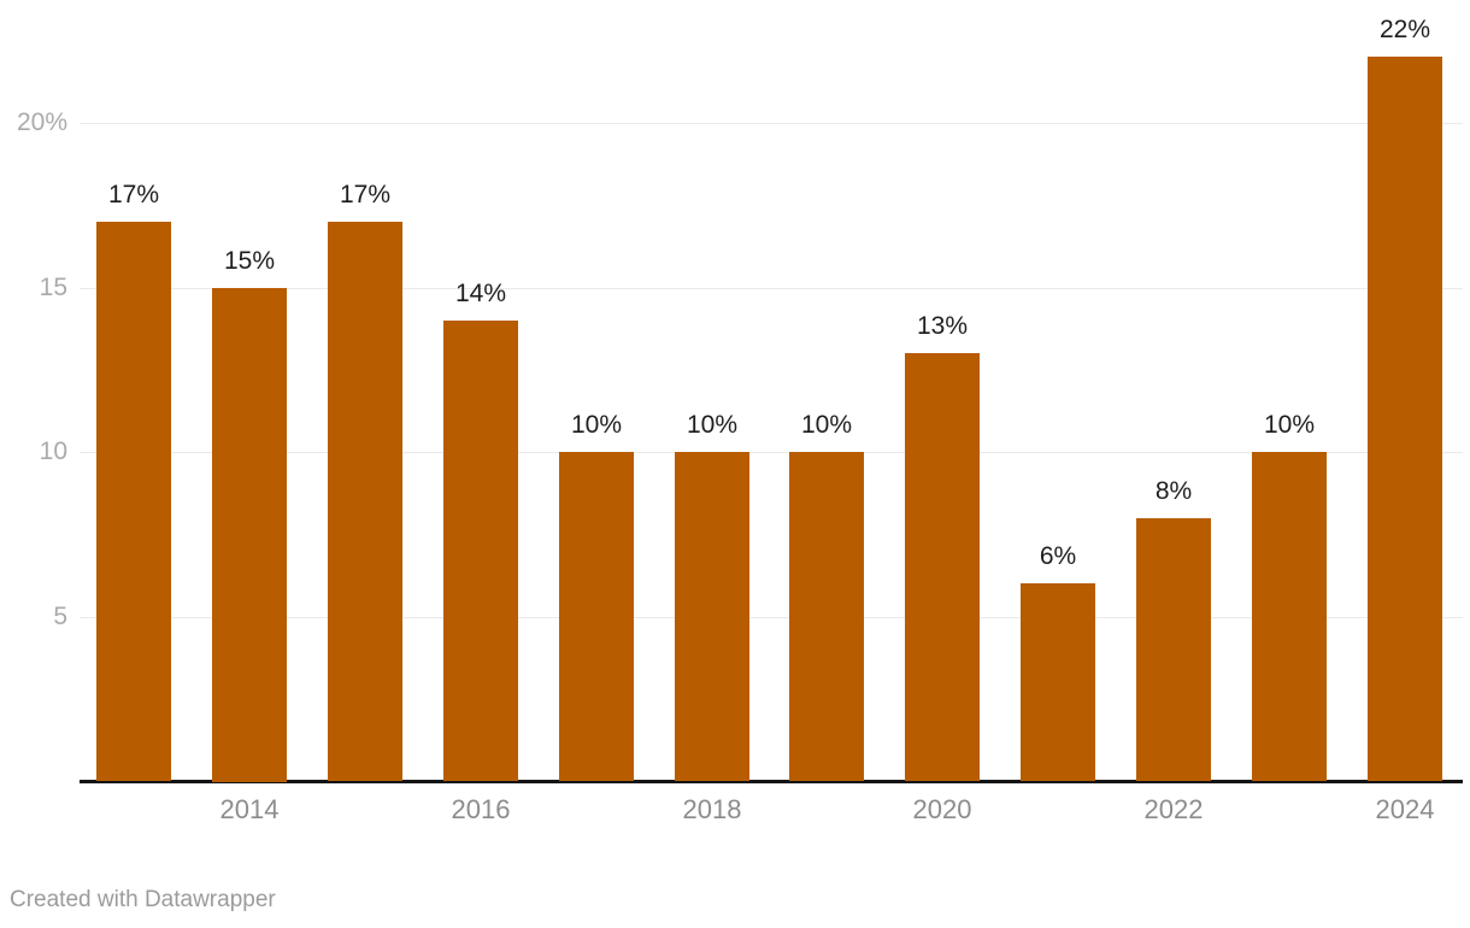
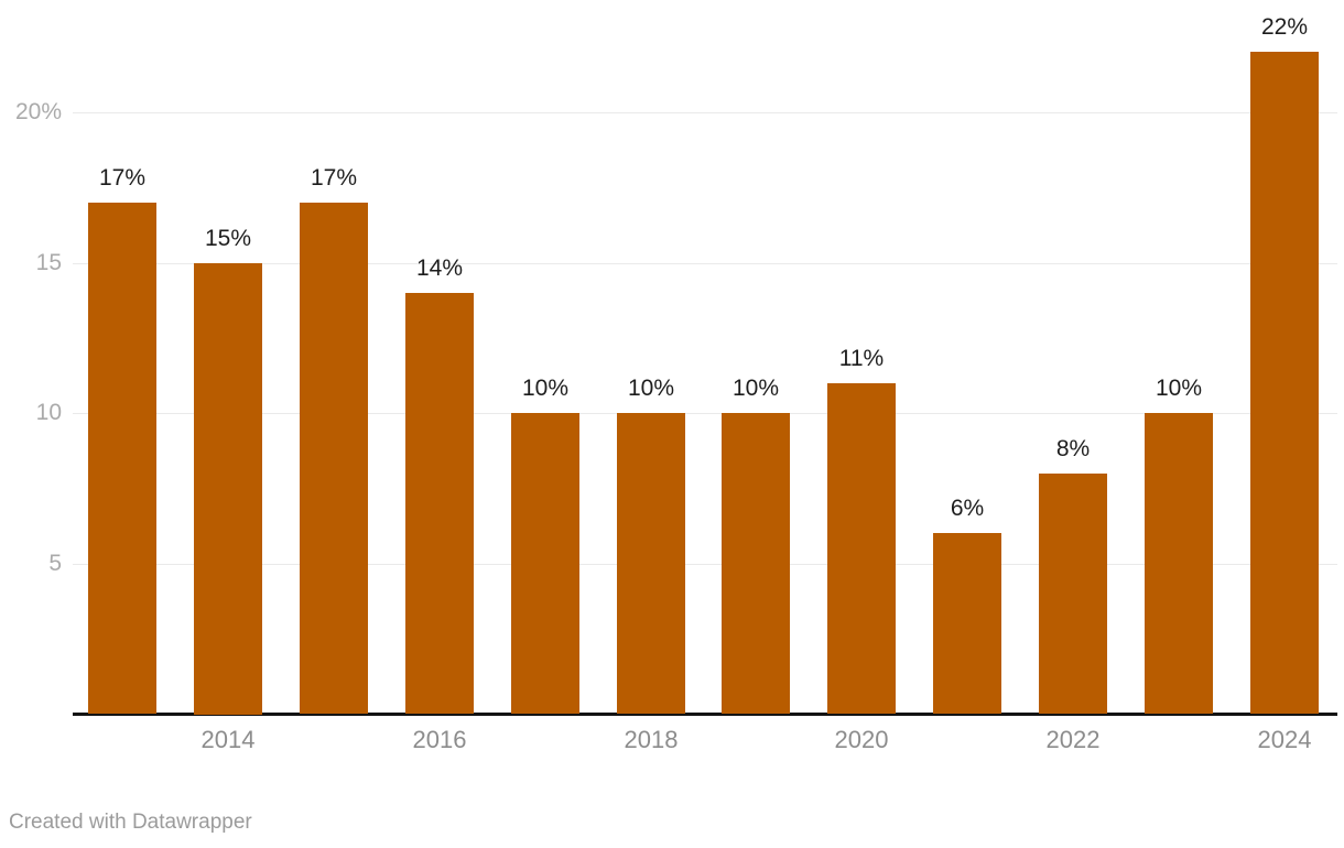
2020: 13% -> 11%
